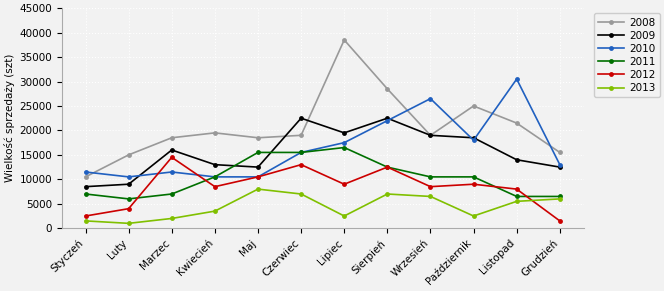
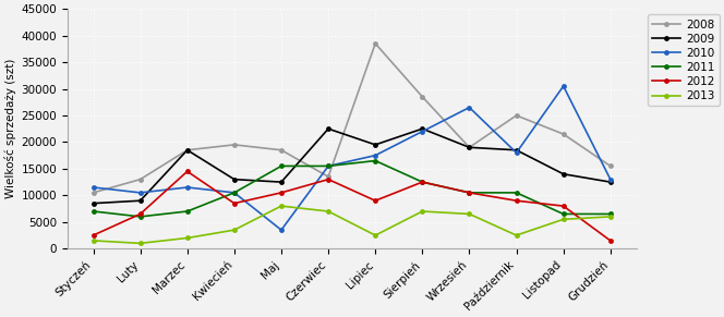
2008/Luty: 15000 -> 13000
2012/Luty: 4000 -> 6500
2009/Marzec: 16000 -> 18500
2010/Maj: 10500 -> 3500
2008/Czerwiec: 19000 -> 13500
2012/Wrzesień: 8500 -> 10500
